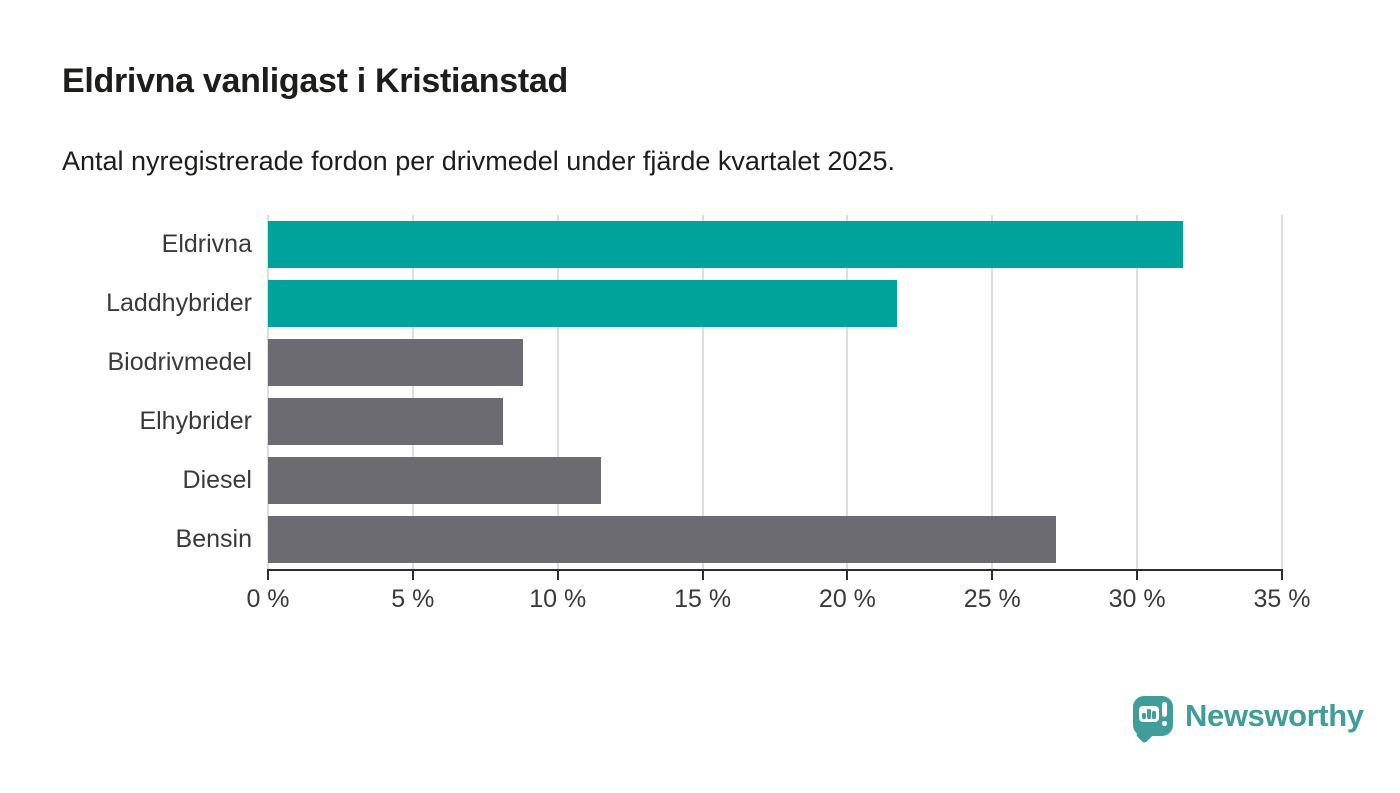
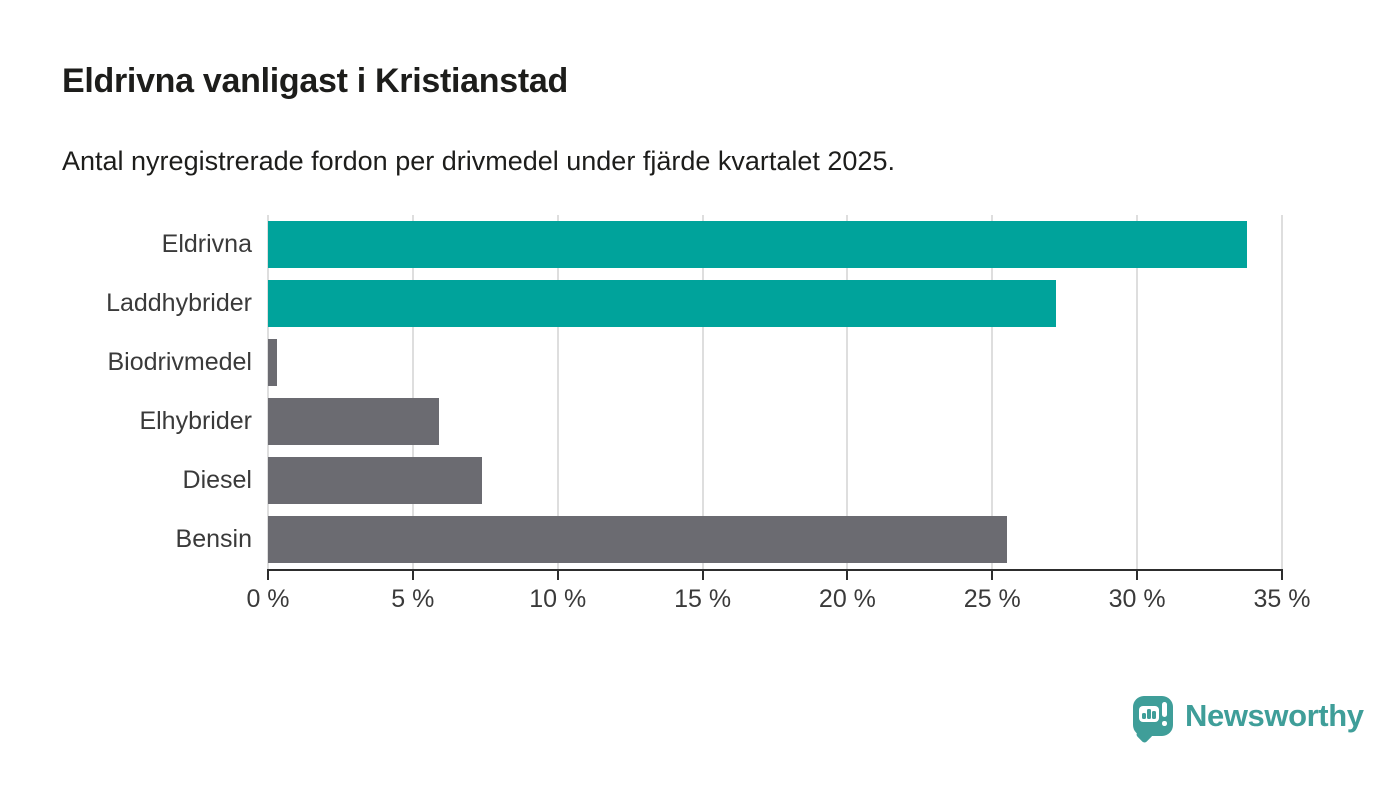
Eldrivna: 31.6% -> 33.8%
Laddhybrider: 21.7% -> 27.2%
Biodrivmedel: 8.8% -> 0.3%
Elhybrider: 8.1% -> 5.9%
Diesel: 11.5% -> 7.4%
Bensin: 27.2% -> 25.5%
